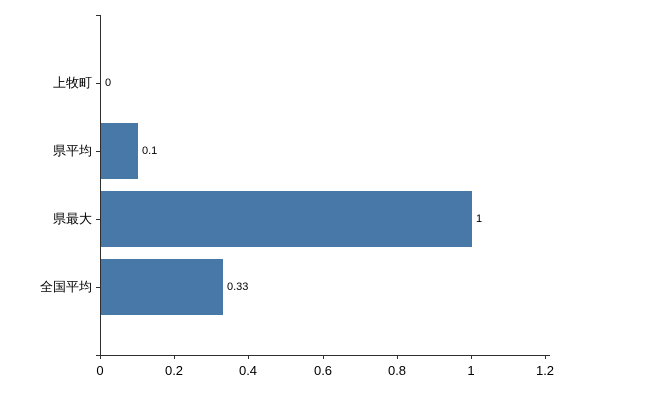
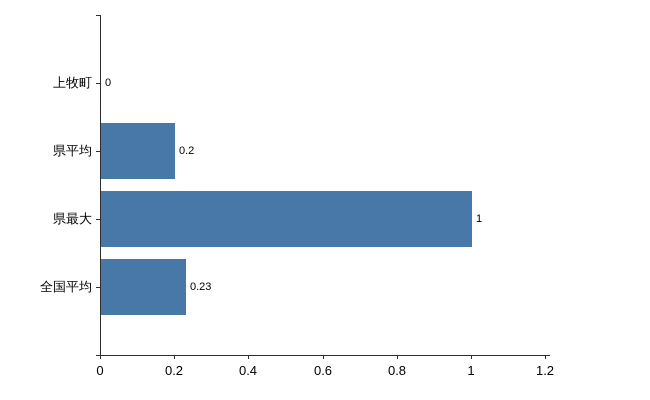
県平均: 0.1 -> 0.2
全国平均: 0.33 -> 0.23
